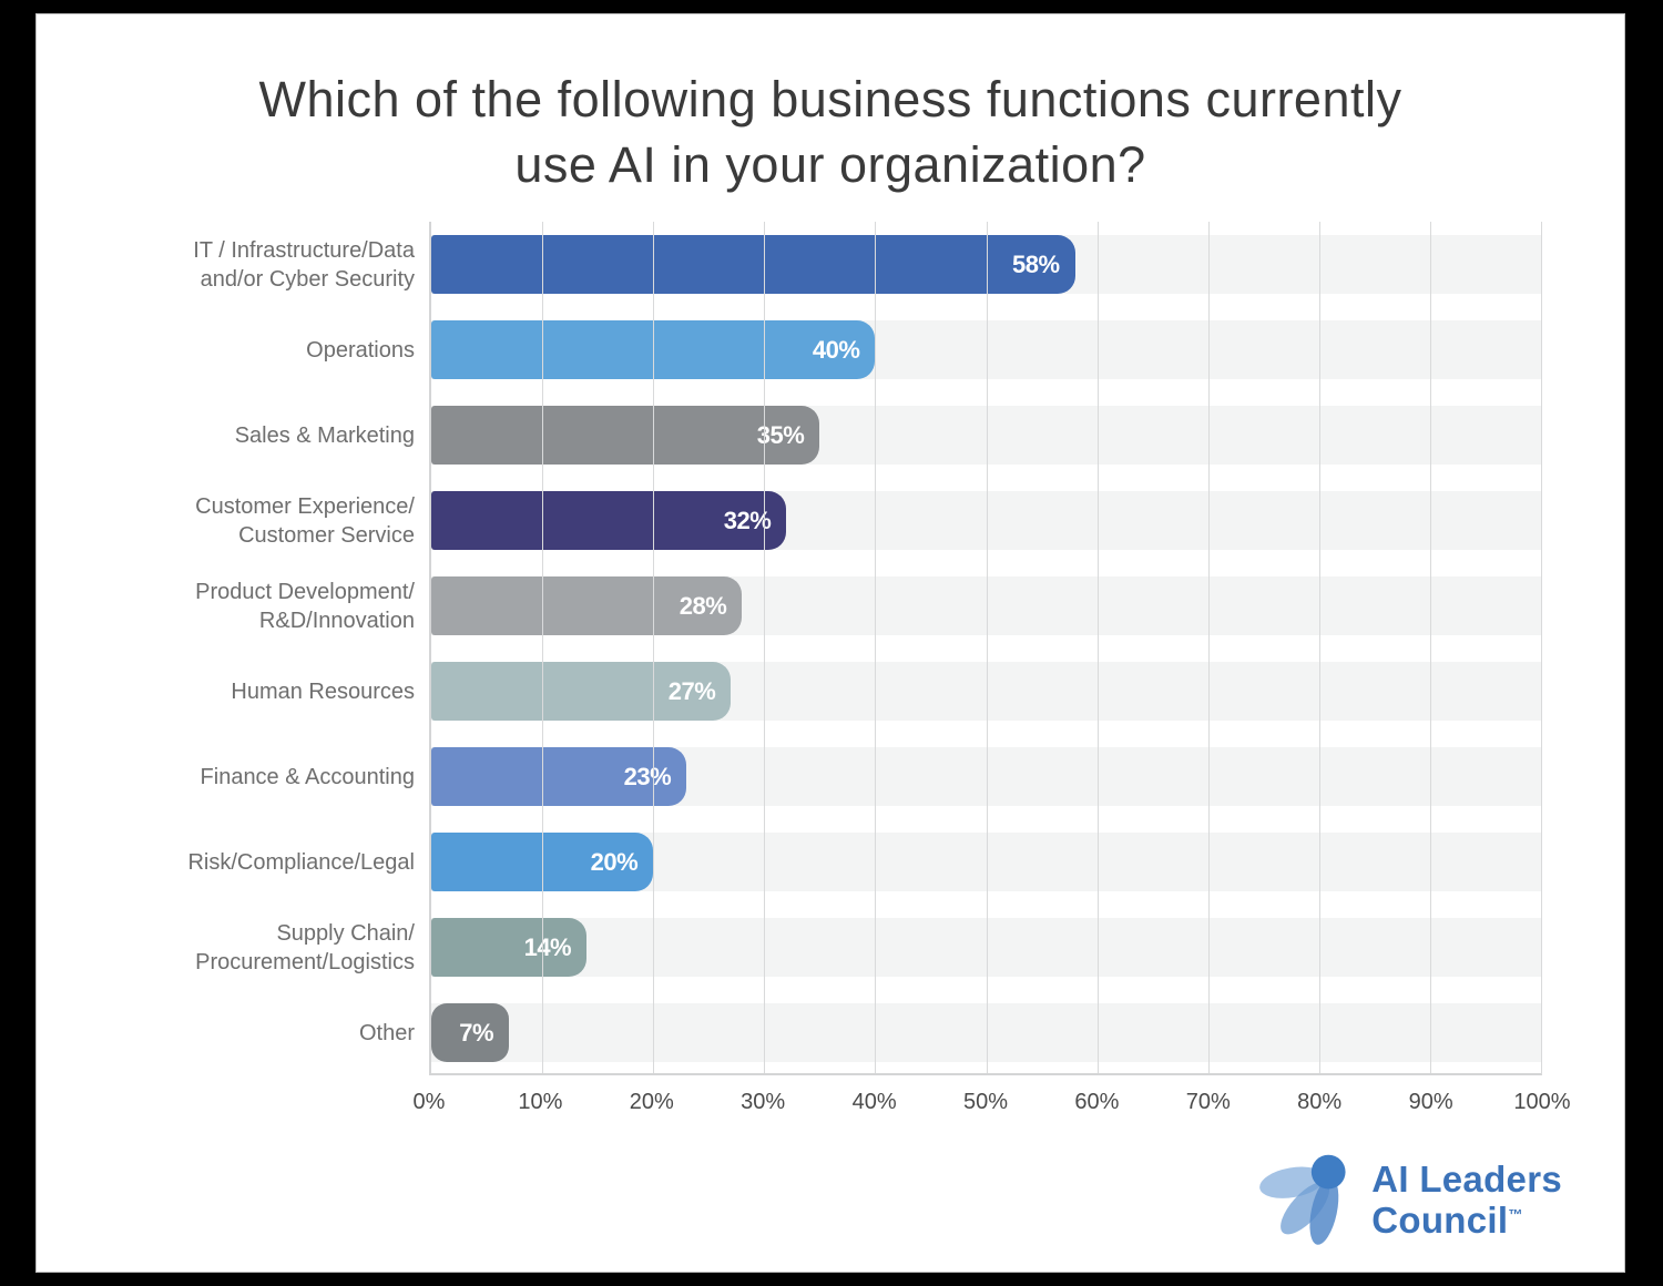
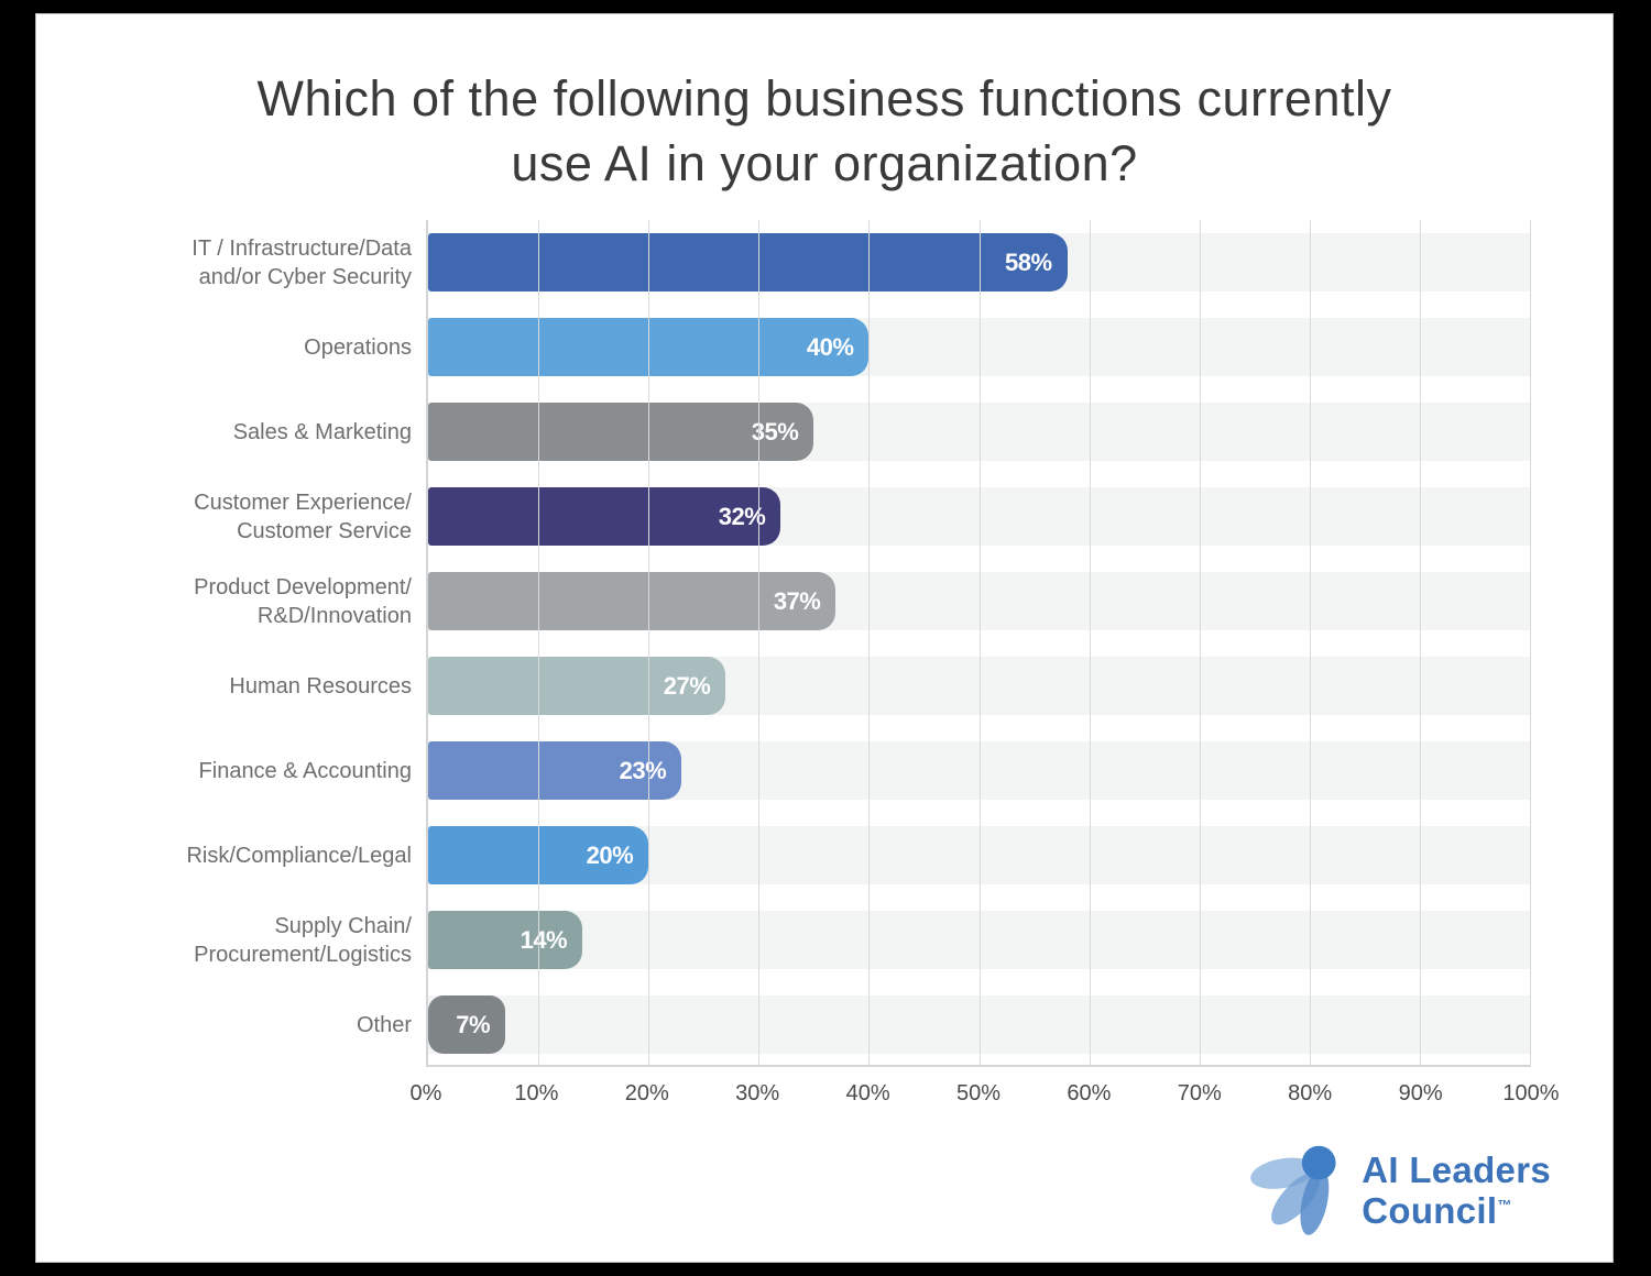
Product Development/ R&D/Innovation: 28% -> 37%
